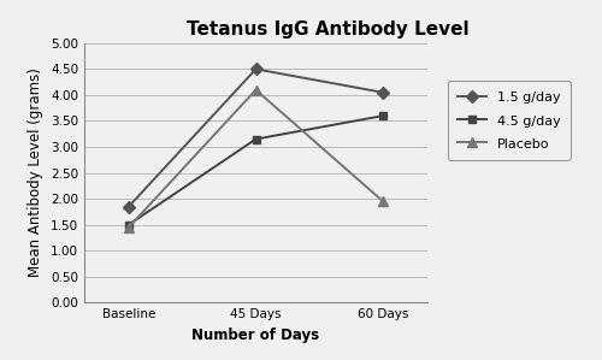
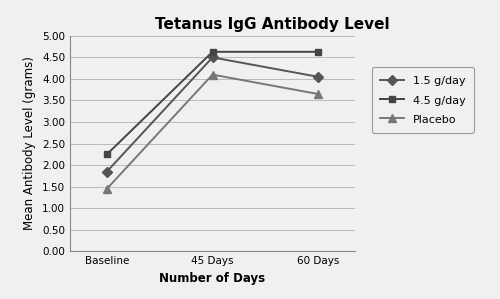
4.5 g/day/Baseline: 1.50 -> 2.25
4.5 g/day/45 Days: 3.15 -> 4.63
4.5 g/day/60 Days: 3.60 -> 4.63
Placebo/60 Days: 1.95 -> 3.65
